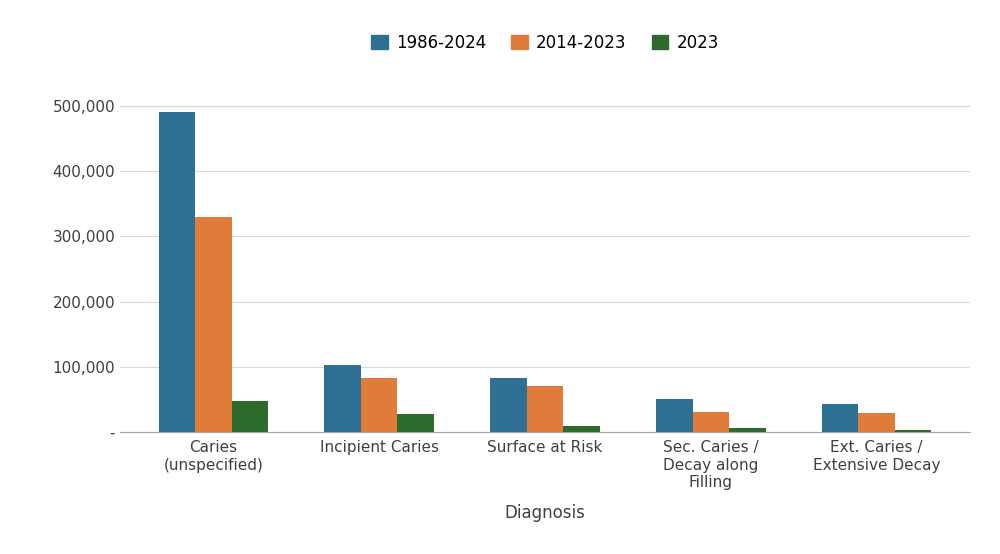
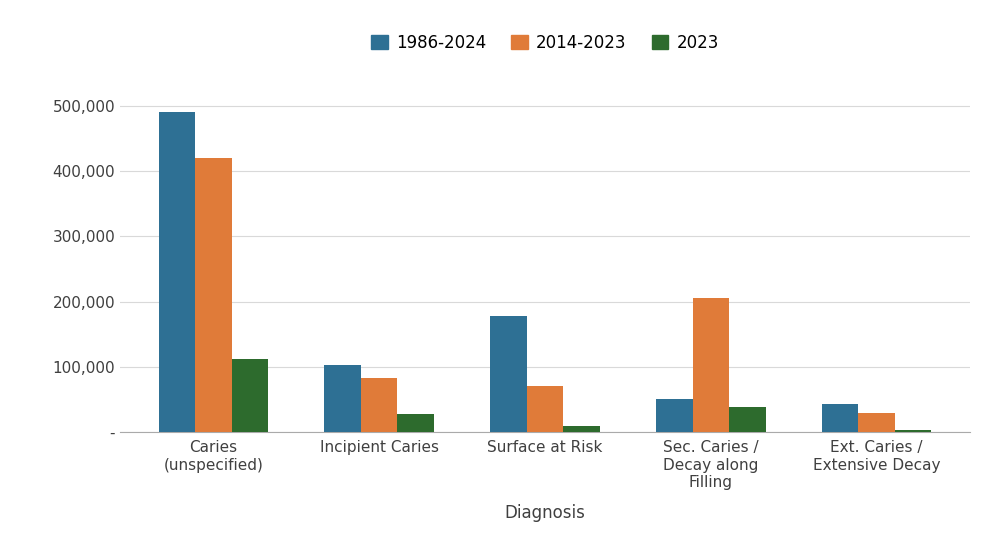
2014-2023/Caries (unspecified): 330,000 -> 420,000
2023/Caries (unspecified): 48,000 -> 112,000
1986-2024/Surface at Risk: 83,000 -> 178,000
2014-2023/Sec. Caries / Decay along Filling: 31,000 -> 206,000
2023/Sec. Caries / Decay along Filling: 6,000 -> 38,000
